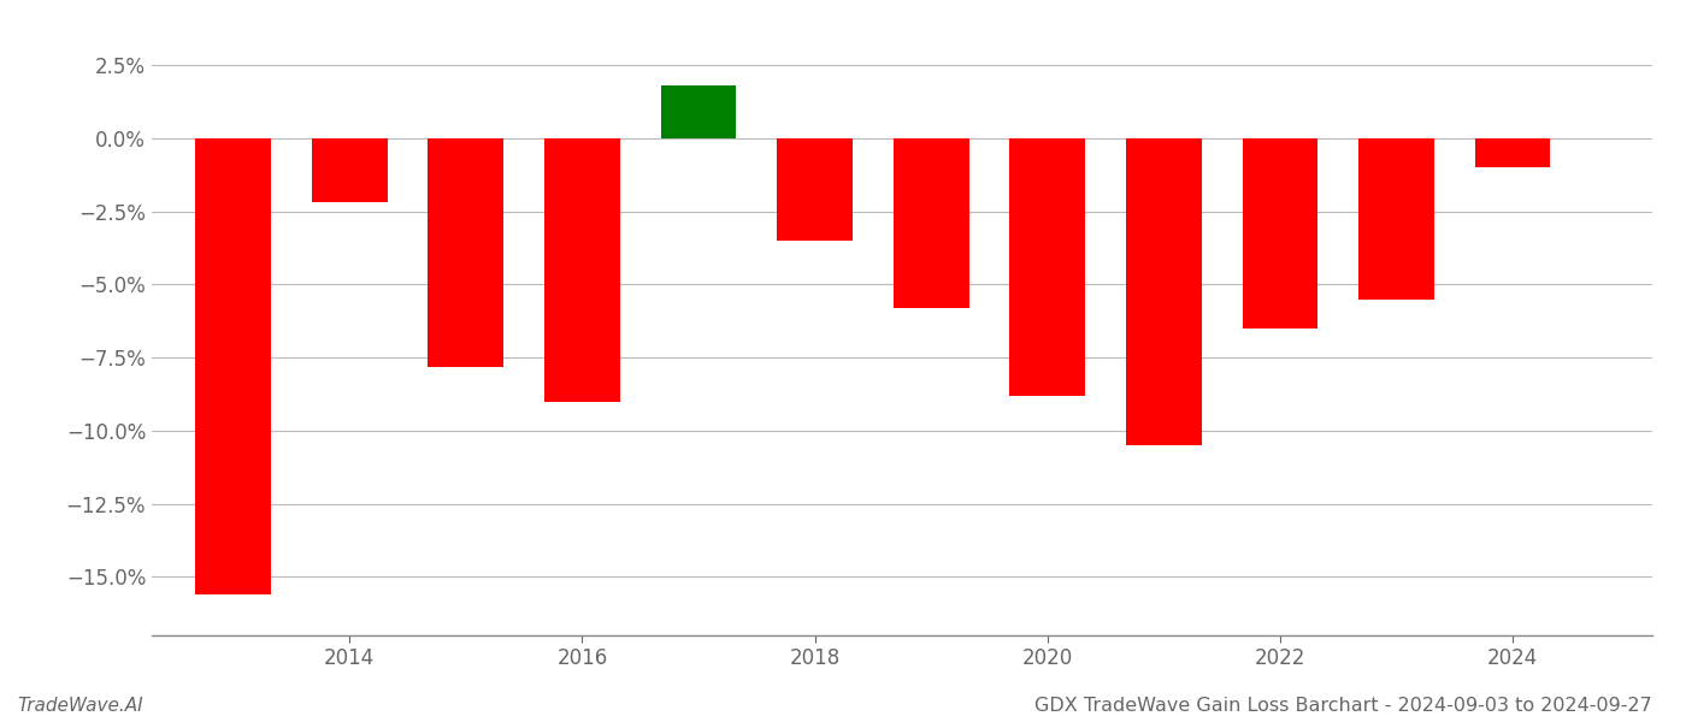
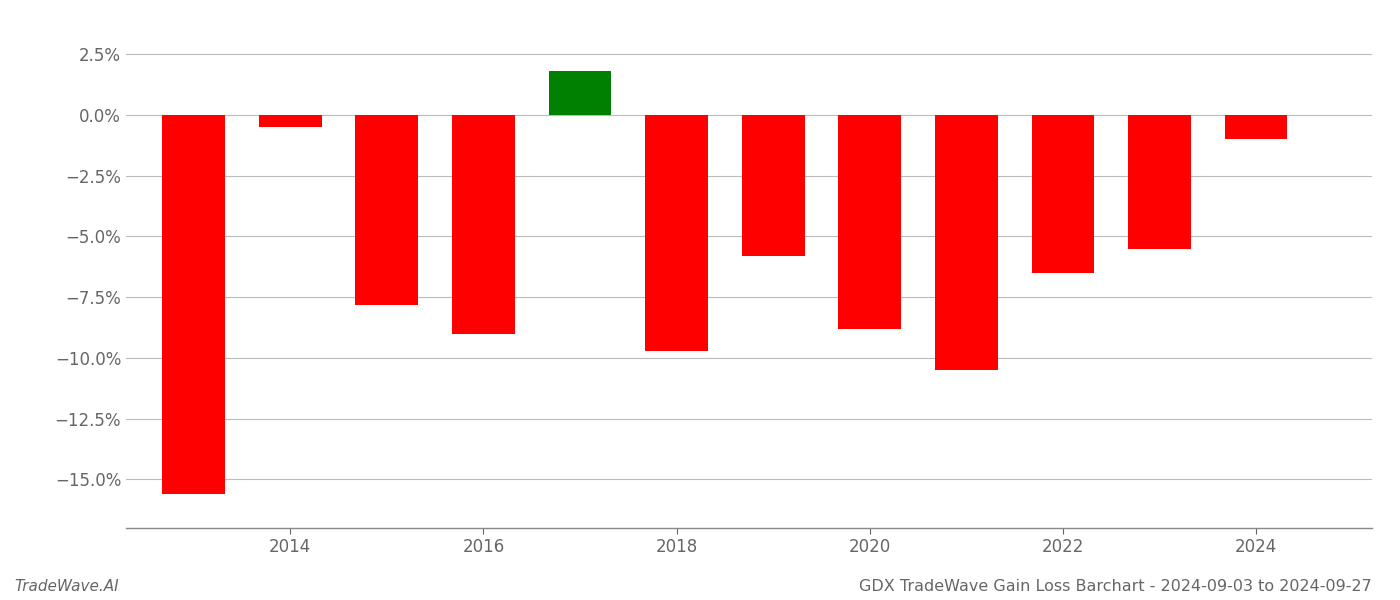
2014: -2.2% -> -0.5%
2018: -3.5% -> -9.7%
